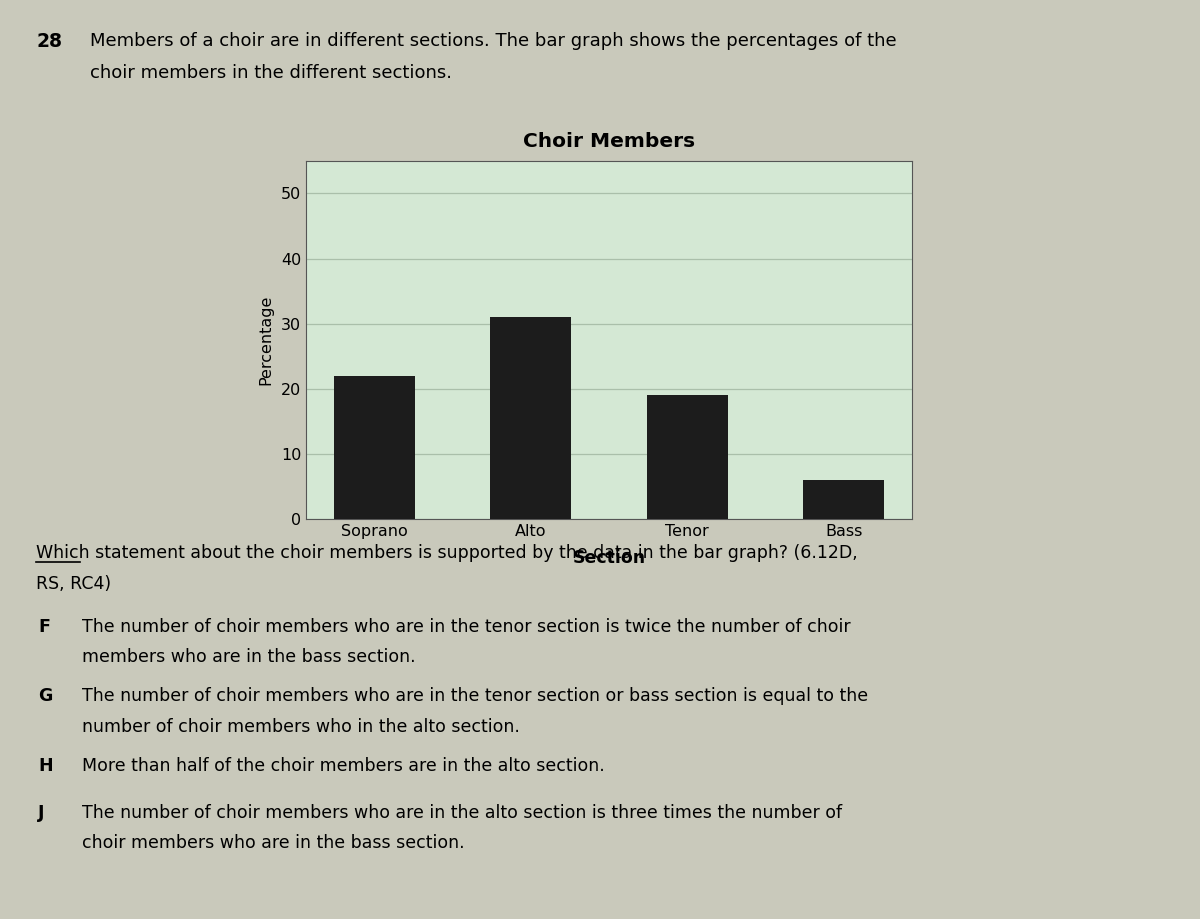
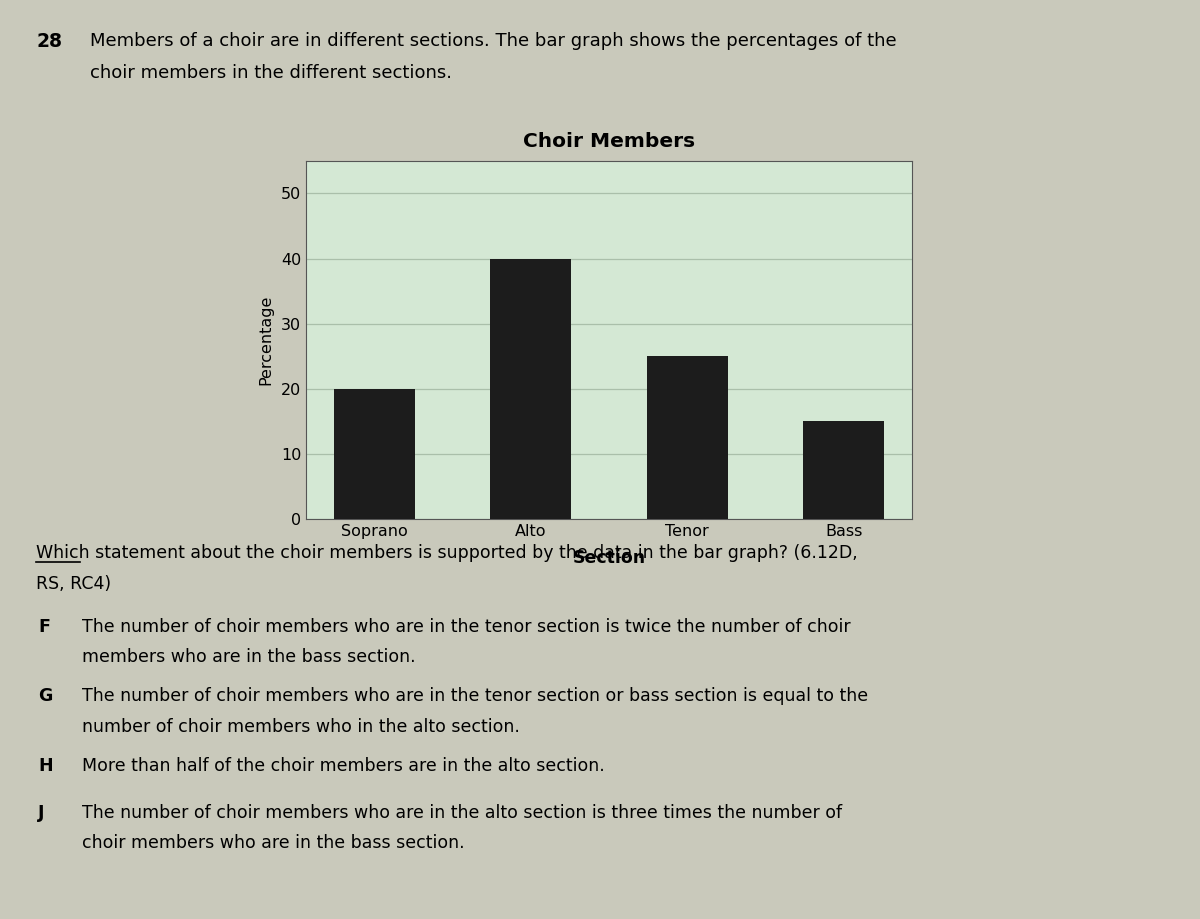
Soprano: 22 -> 20
Alto: 31 -> 40
Tenor: 19 -> 25
Bass: 6 -> 15
